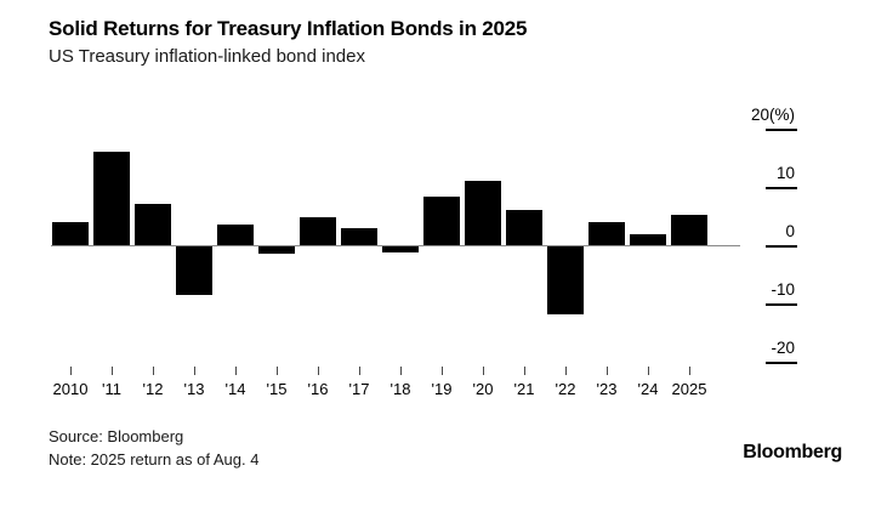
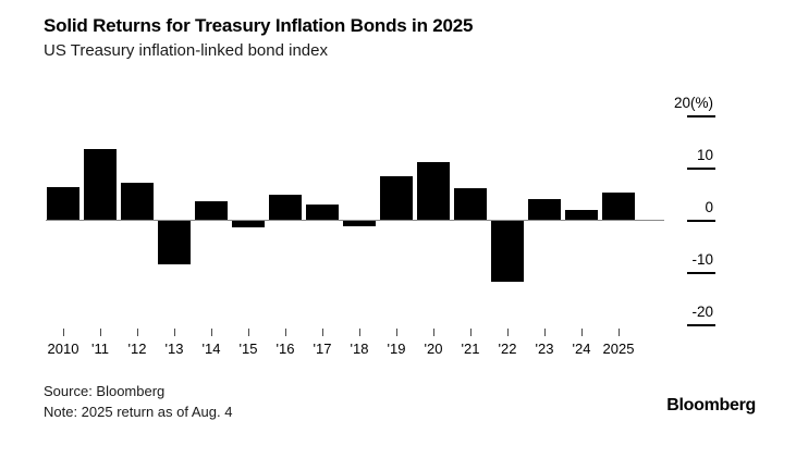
2010: 4 -> 6
'11: 16 -> 14
